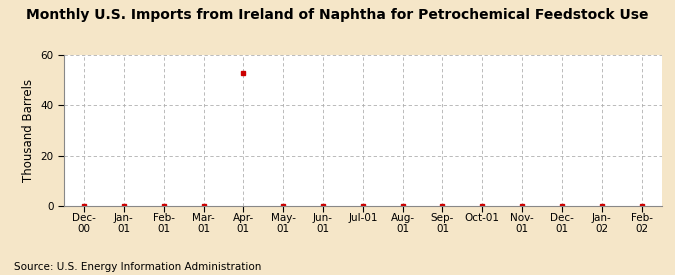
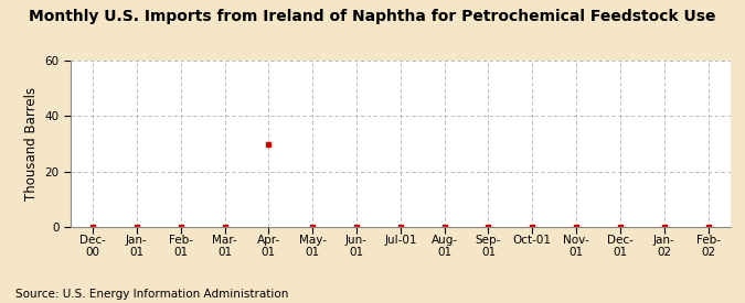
Apr- 01: 53 -> 30
